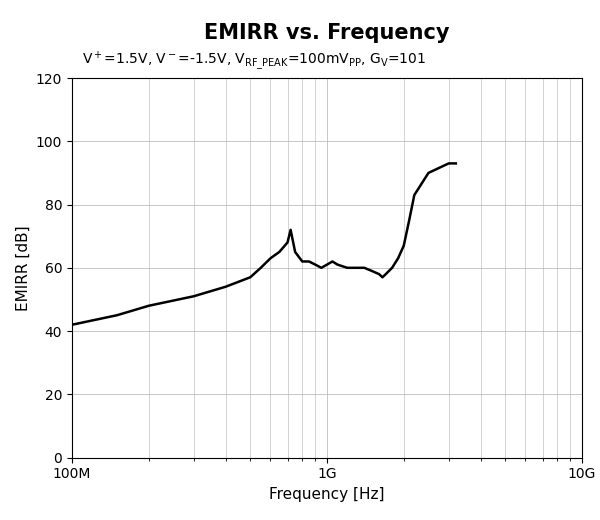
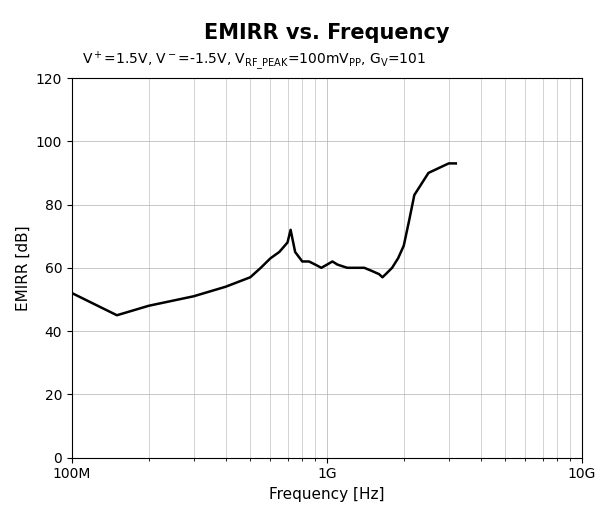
100M: 42 -> 52
